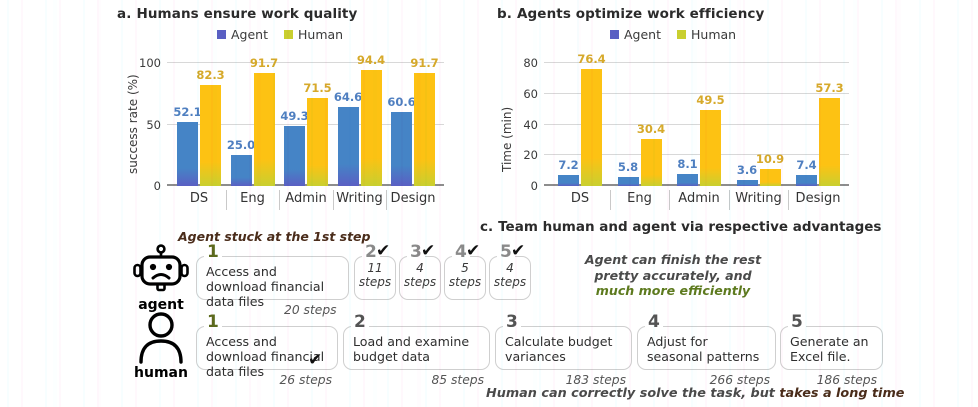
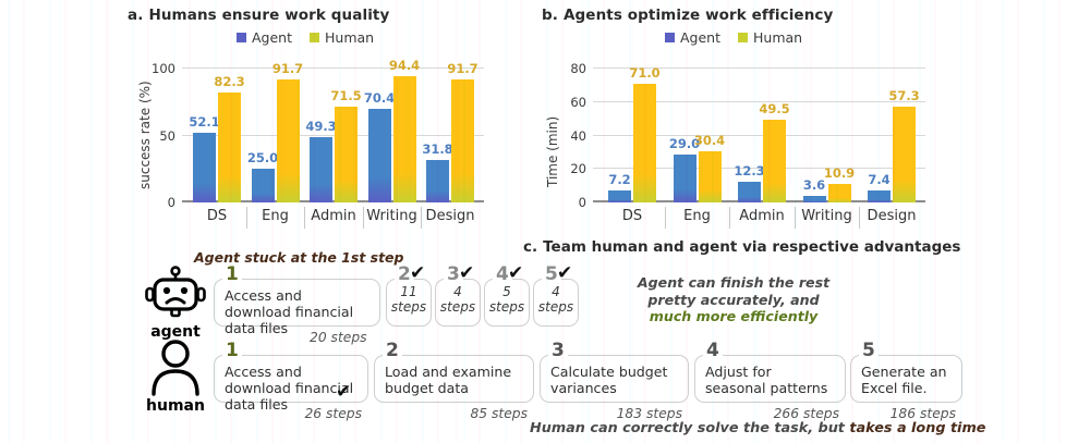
Humans ensure work quality/Agent/Writing: 64.6 -> 70.4
Humans ensure work quality/Agent/Design: 60.6 -> 31.8
Agents optimize work efficiency/Human/DS: 76.4 -> 71.0
Agents optimize work efficiency/Agent/Eng: 5.8 -> 29.0
Agents optimize work efficiency/Agent/Admin: 8.1 -> 12.3
